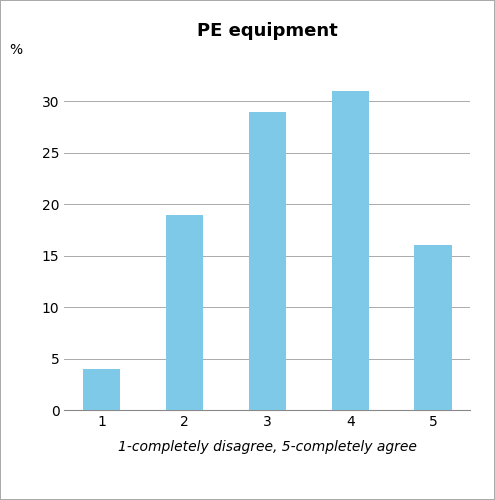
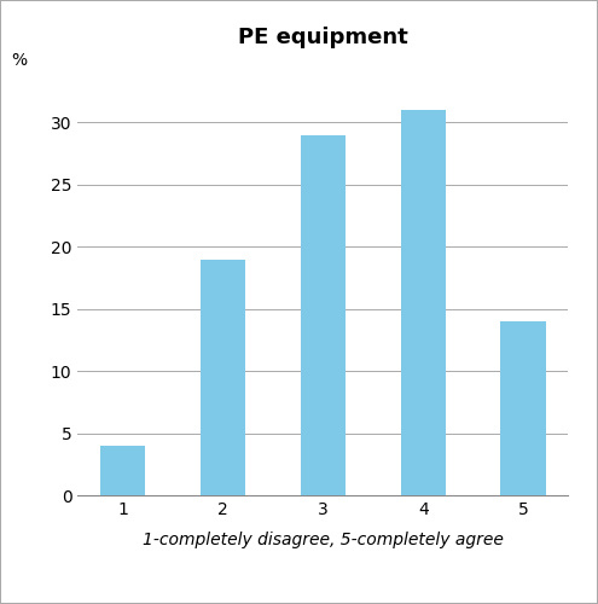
5: 16 -> 14
